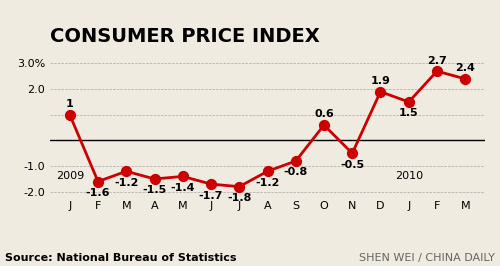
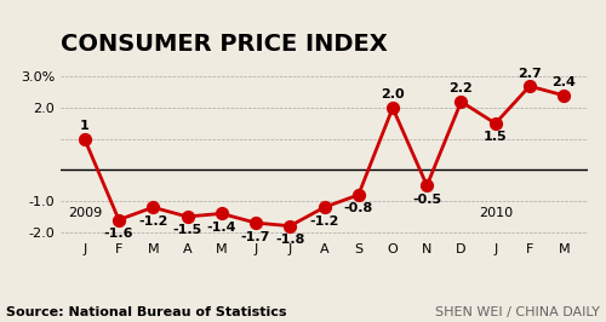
O: 0.6 -> 2.0
D: 1.9 -> 2.2
